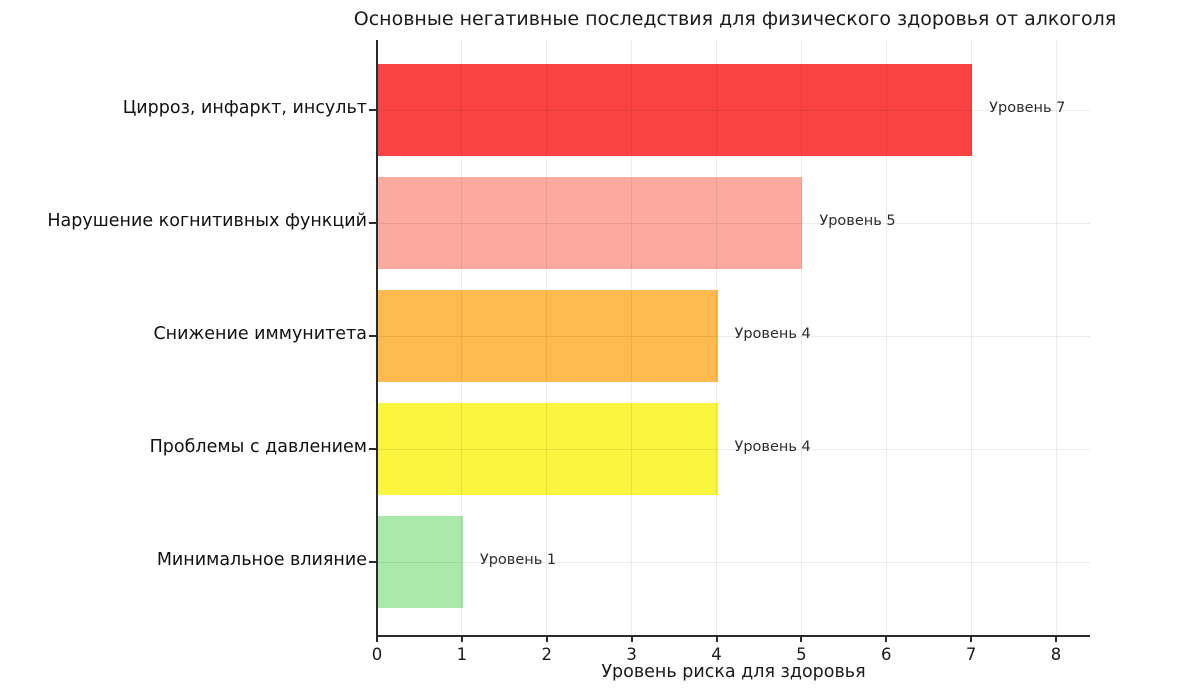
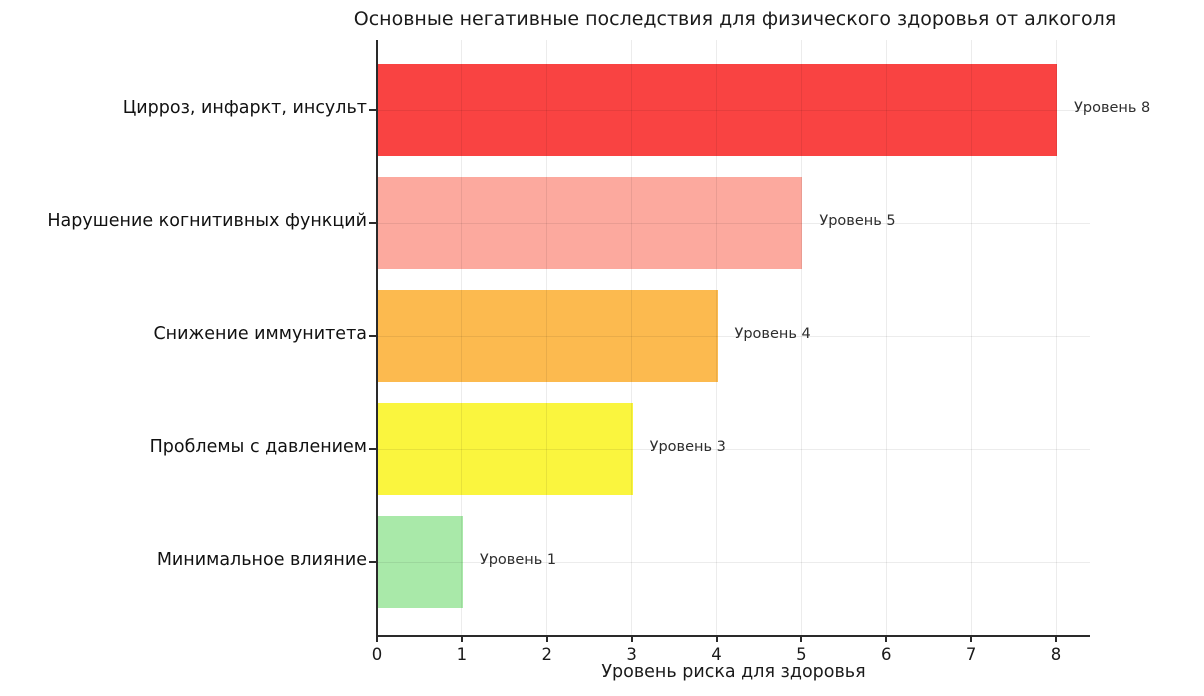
Цирроз, инфаркт, инсульт: 7 -> 8
Проблемы с давлением: 4 -> 3
